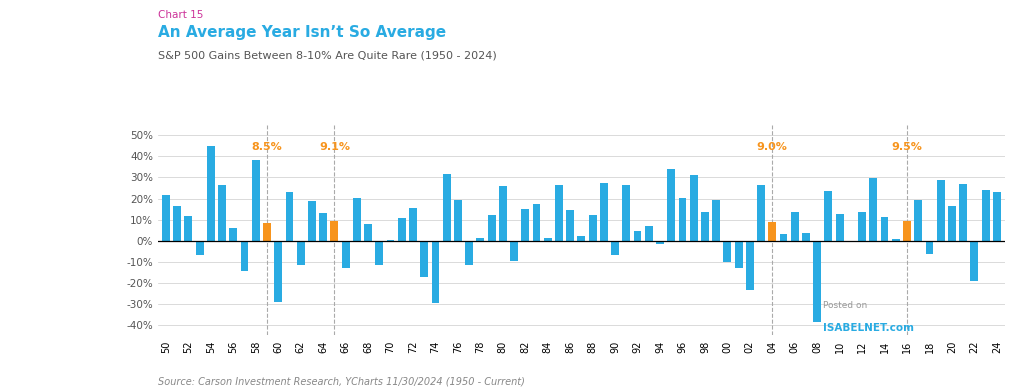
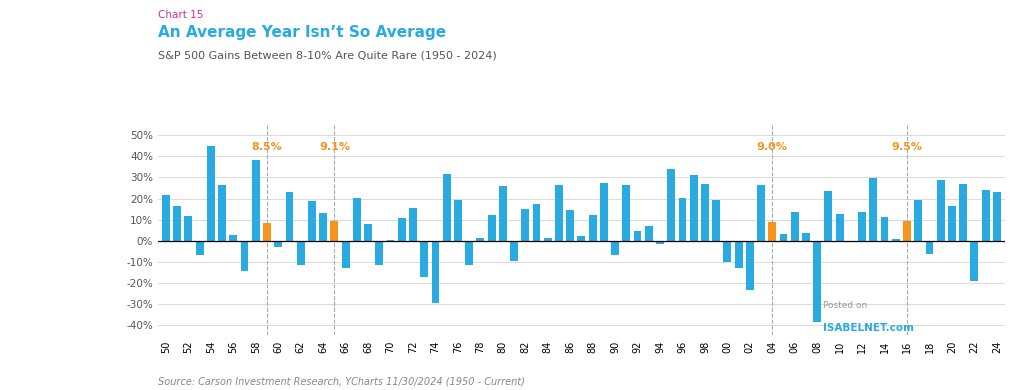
56: 6.0% -> 2.6%
60: -29.0% -> -2.9%
98: 13.5% -> 26.7%
